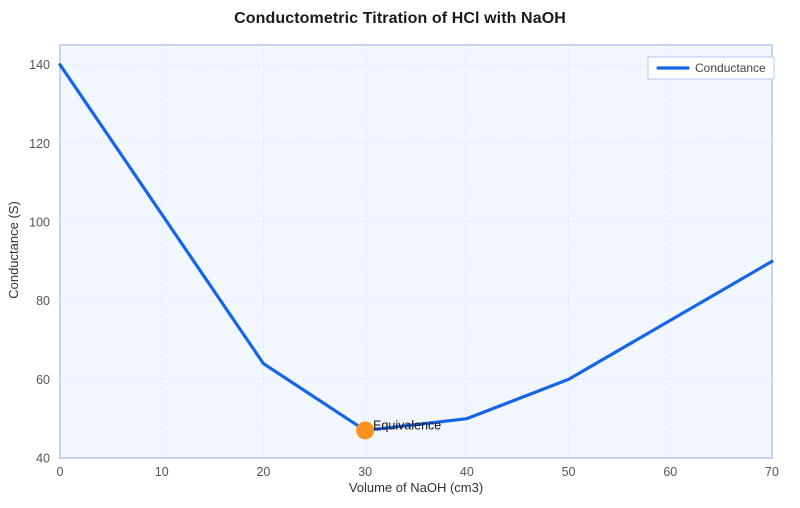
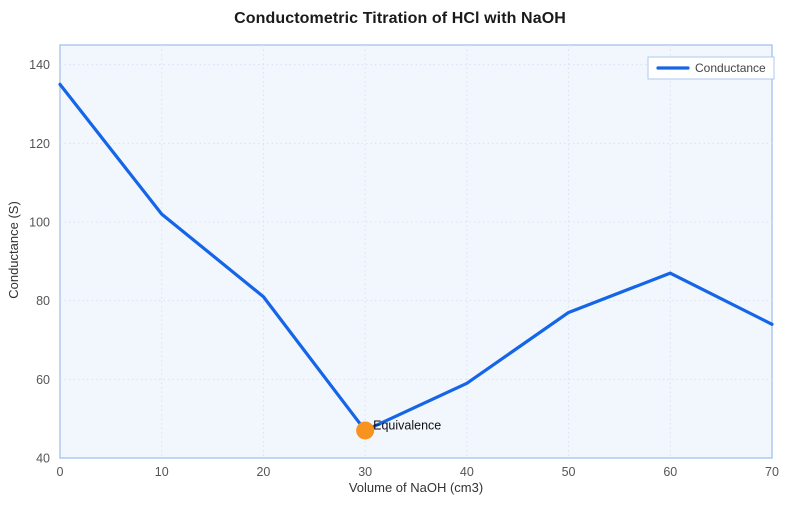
0: 140 -> 135
20: 64 -> 81
40: 50 -> 59
50: 60 -> 77
60: 75 -> 87
70: 90 -> 74
